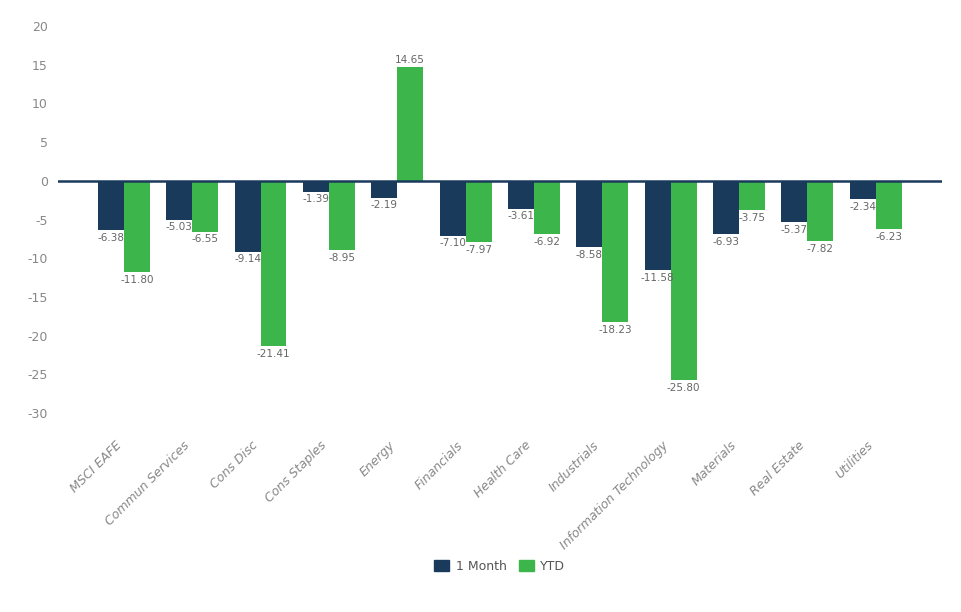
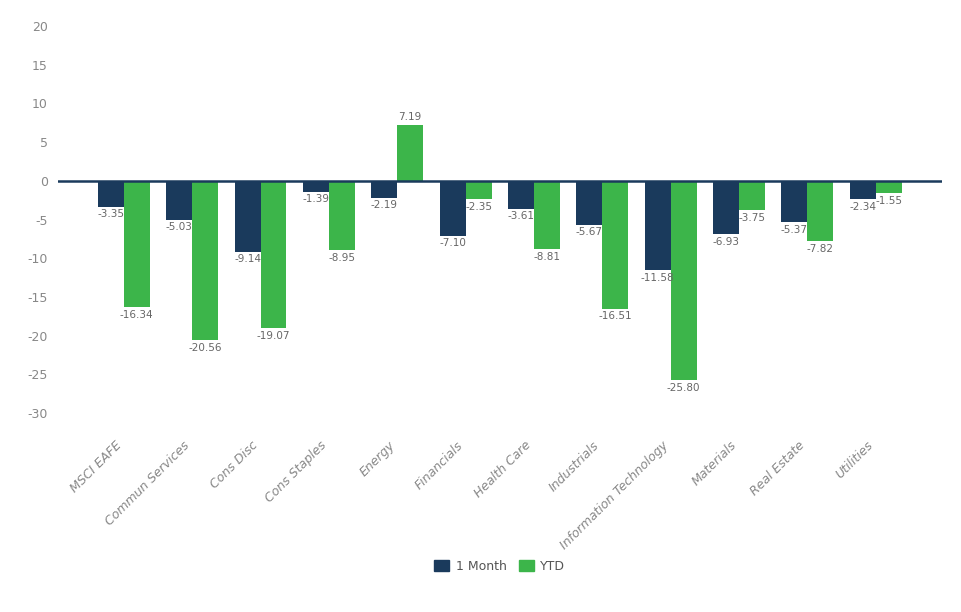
1 Month/MSCI EAFE: -6.38 -> -3.35
YTD/MSCI EAFE: -11.80 -> -16.34
YTD/Commun Services: -6.55 -> -20.56
YTD/Cons Disc: -21.41 -> -19.07
YTD/Energy: 14.65 -> 7.19
YTD/Financials: -7.97 -> -2.35
YTD/Health Care: -6.92 -> -8.81
1 Month/Industrials: -8.58 -> -5.67
YTD/Industrials: -18.23 -> -16.51
YTD/Utilities: -6.23 -> -1.55
